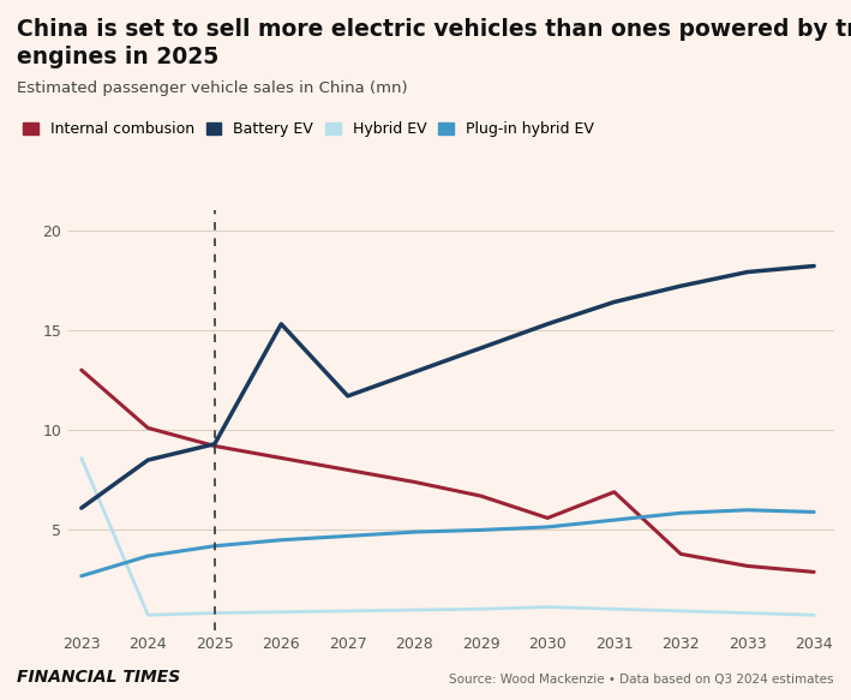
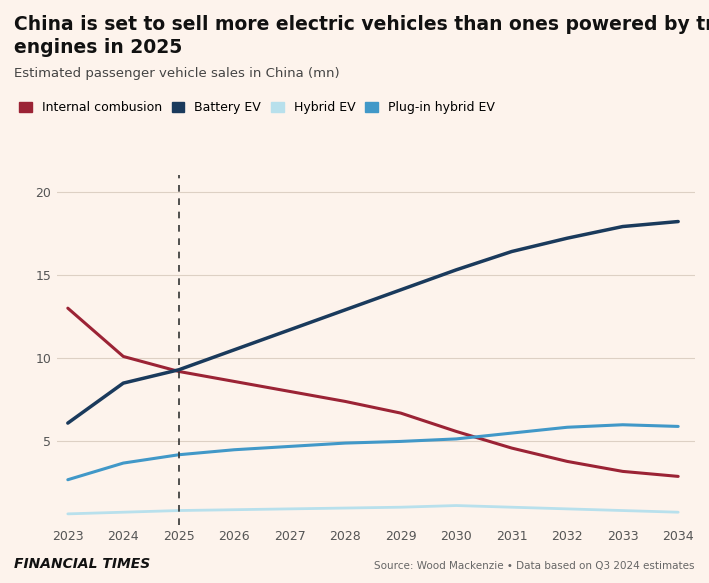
Hybrid EV/2023: 8.6 -> 0.7
Battery EV/2026: 15.3 -> 10.5
Internal combusion/2031: 6.9 -> 4.6
